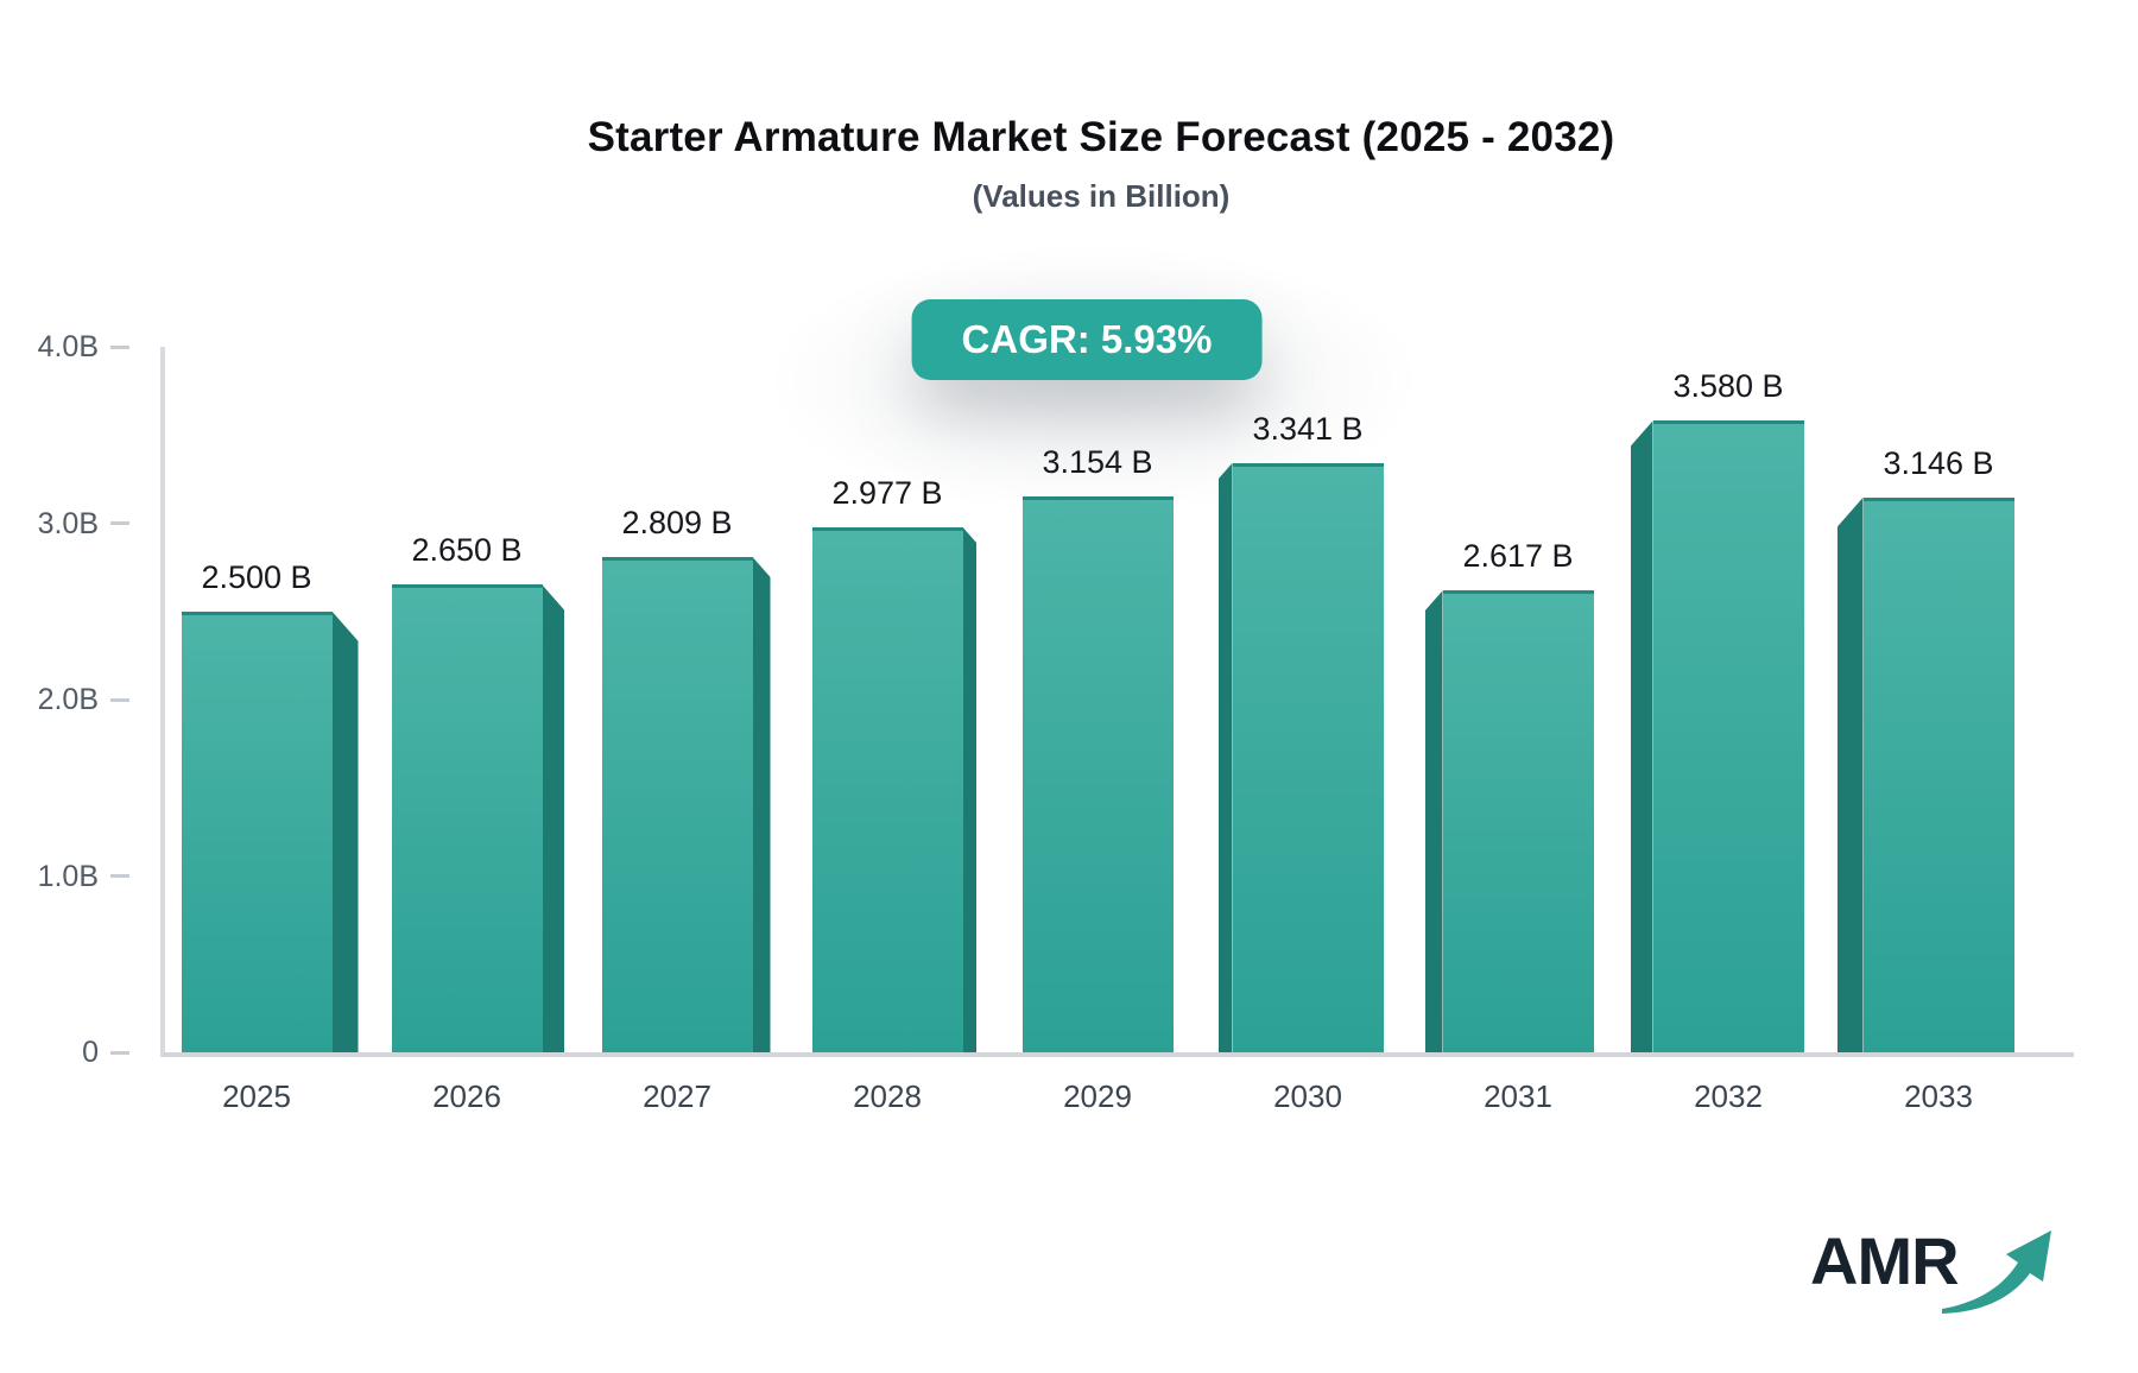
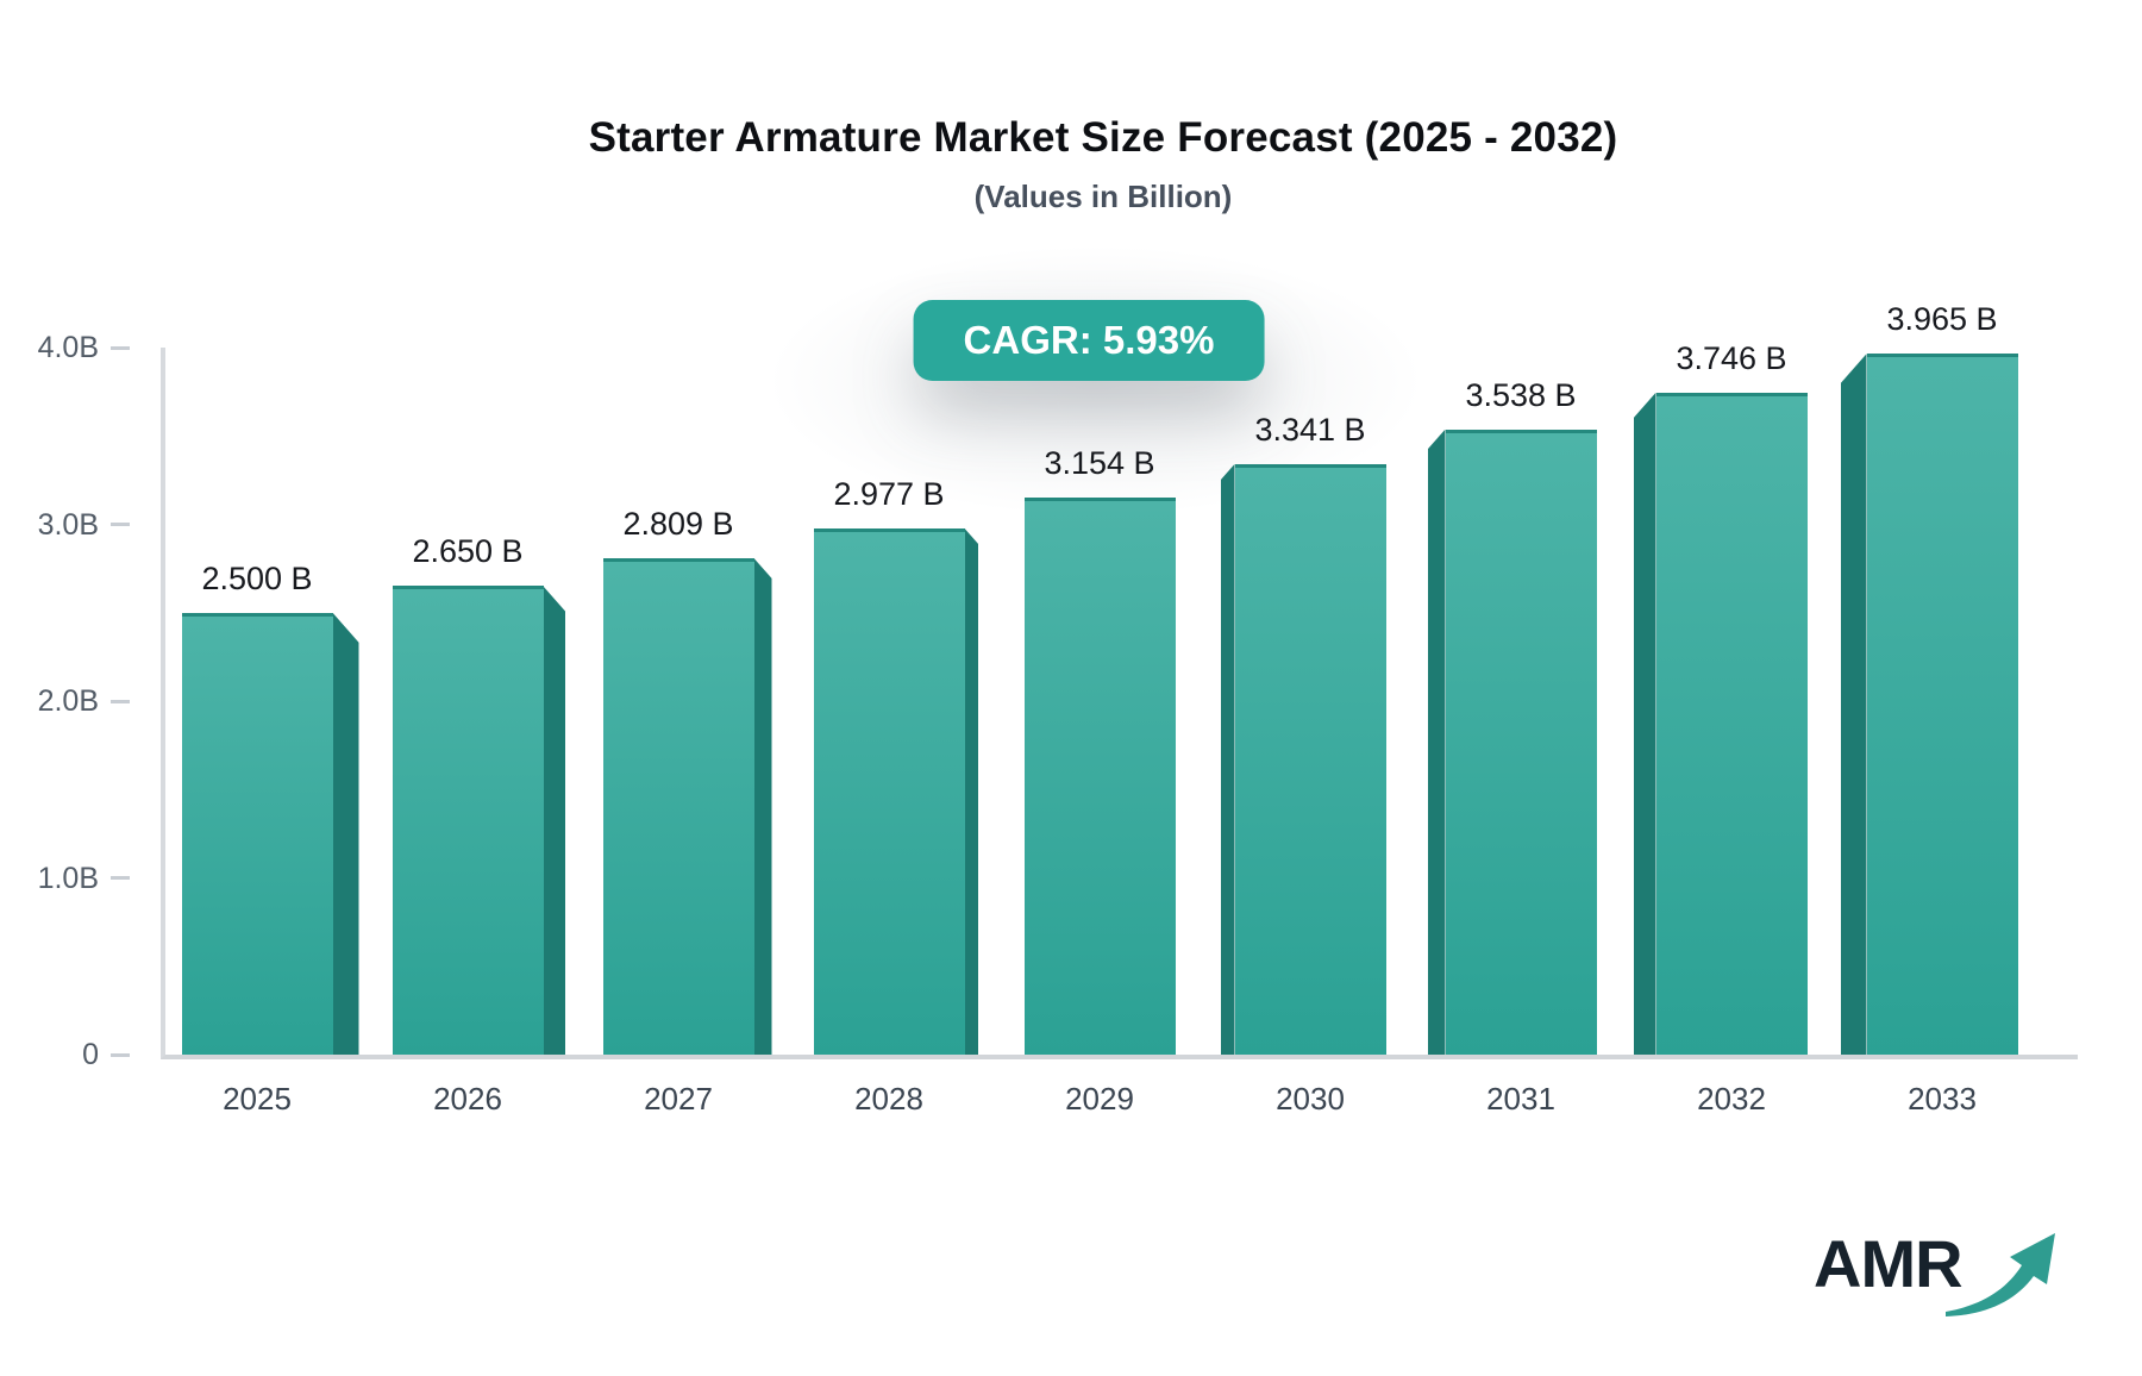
2031: 2.617 -> 3.538
2032: 3.580 -> 3.746
2033: 3.146 -> 3.965
